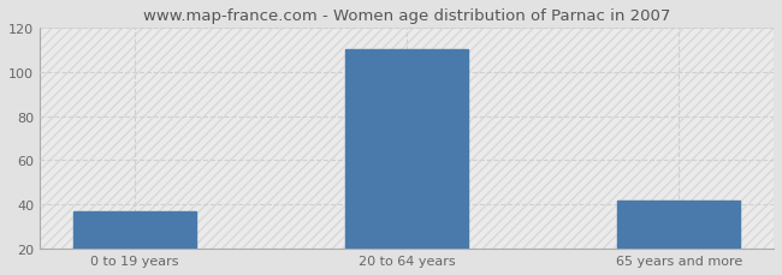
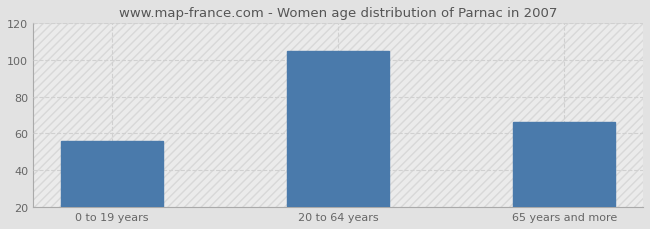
0 to 19 years: 37 -> 56
20 to 64 years: 110 -> 105
65 years and more: 42 -> 66
